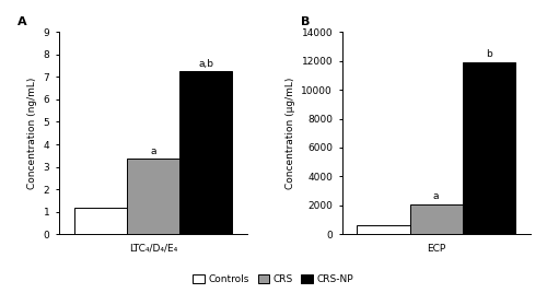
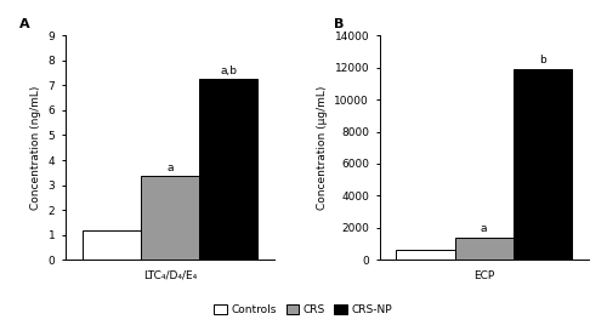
ECP: 2100 -> 1400
